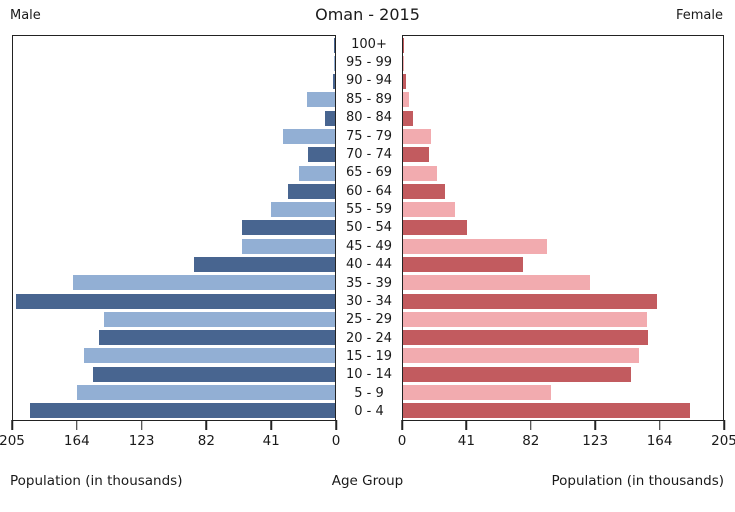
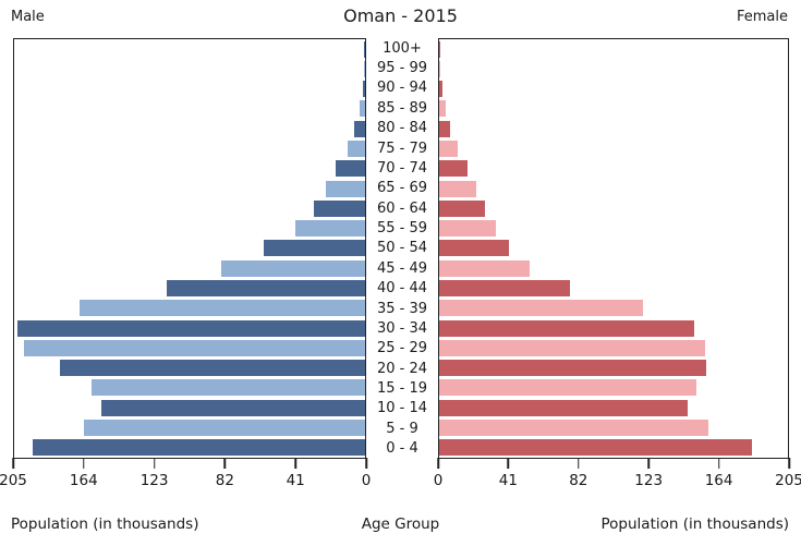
Male/85 - 89: 18 -> 3
Male/75 - 79: 33 -> 10
Female/75 - 79: 18 -> 11
Male/45 - 49: 59 -> 84
Female/45 - 49: 92 -> 53
Male/40 - 44: 90 -> 116
Female/30 - 34: 163 -> 150
Male/25 - 29: 147 -> 199
Male/20 - 24: 150 -> 178
Female/5 - 9: 95 -> 158
